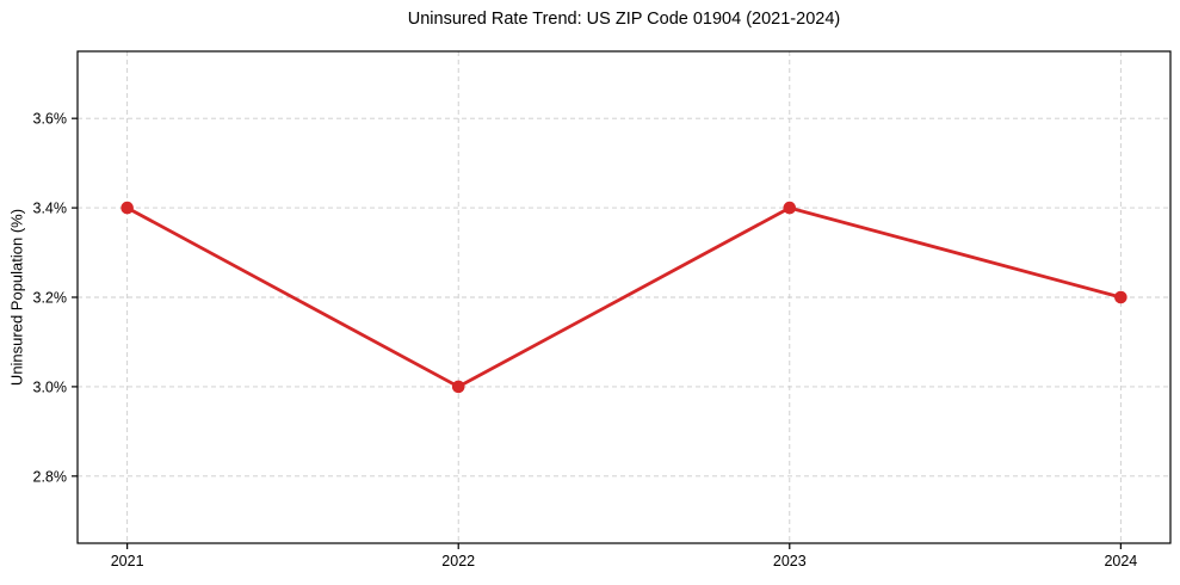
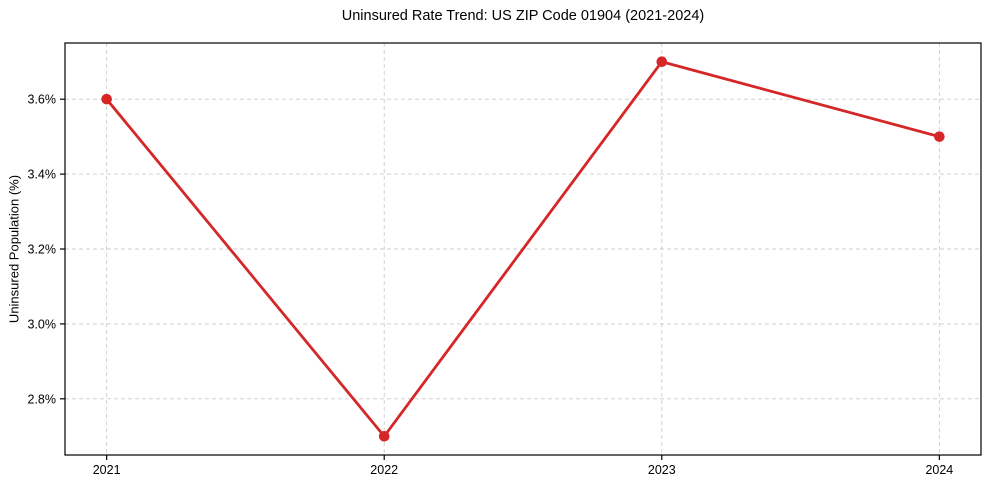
2021: 3.4% -> 3.6%
2022: 3.0% -> 2.7%
2023: 3.4% -> 3.7%
2024: 3.2% -> 3.5%
